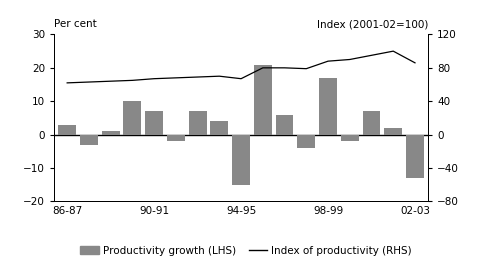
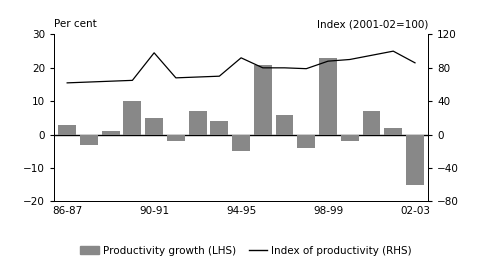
Productivity growth (LHS)/90-91: 7 -> 5
Index of productivity (RHS)/90-91: 67 -> 98
Productivity growth (LHS)/94-95: -15 -> -5
Index of productivity (RHS)/94-95: 67 -> 92
Productivity growth (LHS)/98-99: 17 -> 23
Productivity growth (LHS)/02-03: -13 -> -15
